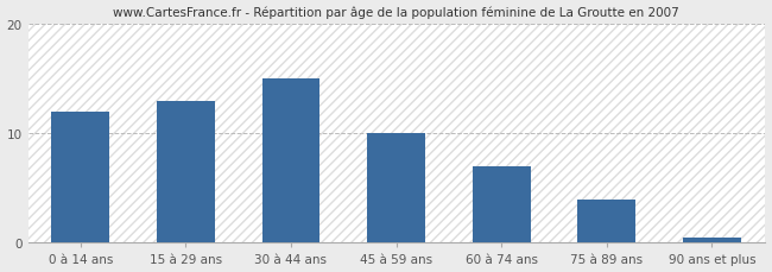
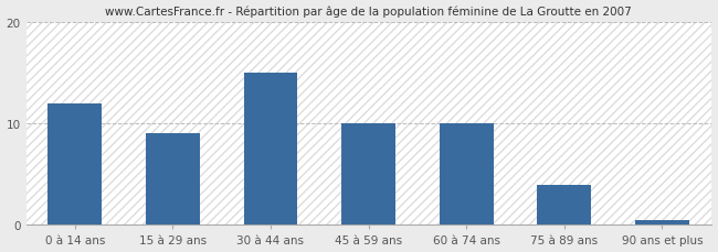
15 à 29 ans: 13.0 -> 9.0
60 à 74 ans: 7.0 -> 10.0
